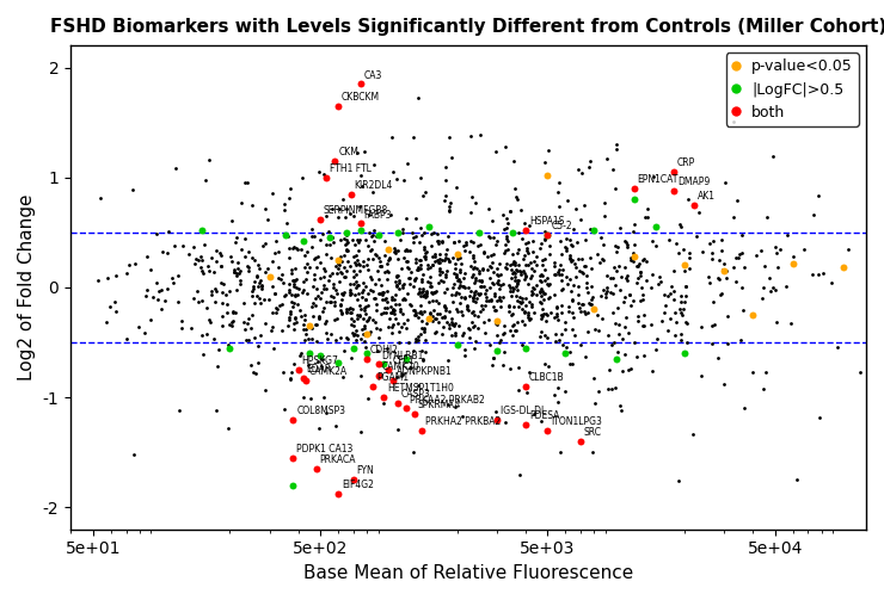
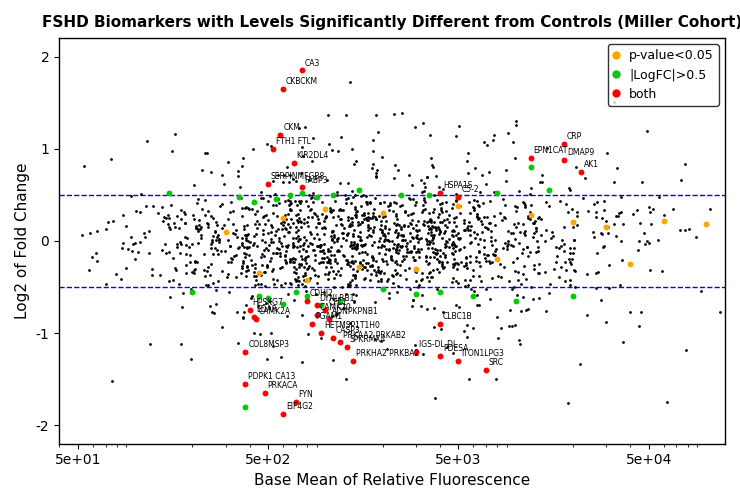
p-value<0.05/5e+03: 1.02 -> 0.38
